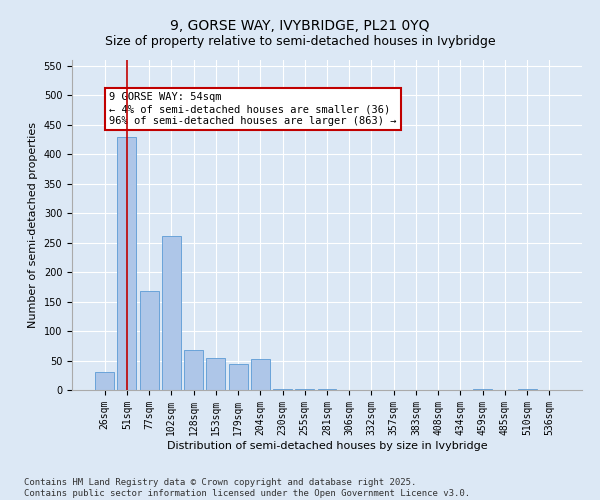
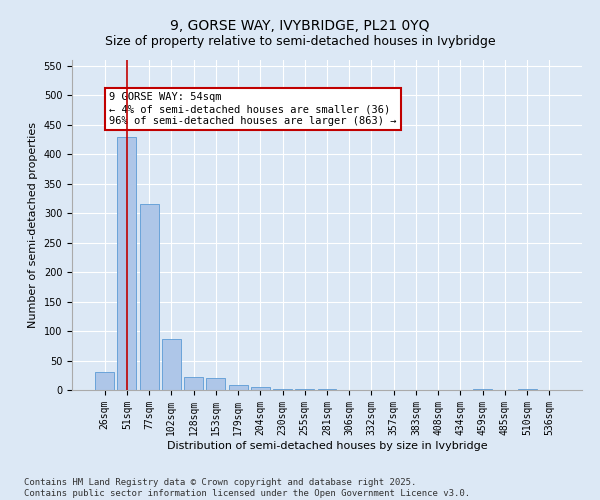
77sqm: 168 -> 315
102sqm: 262 -> 87
128sqm: 68 -> 22
153sqm: 54 -> 20
179sqm: 44 -> 8
204sqm: 52 -> 5
